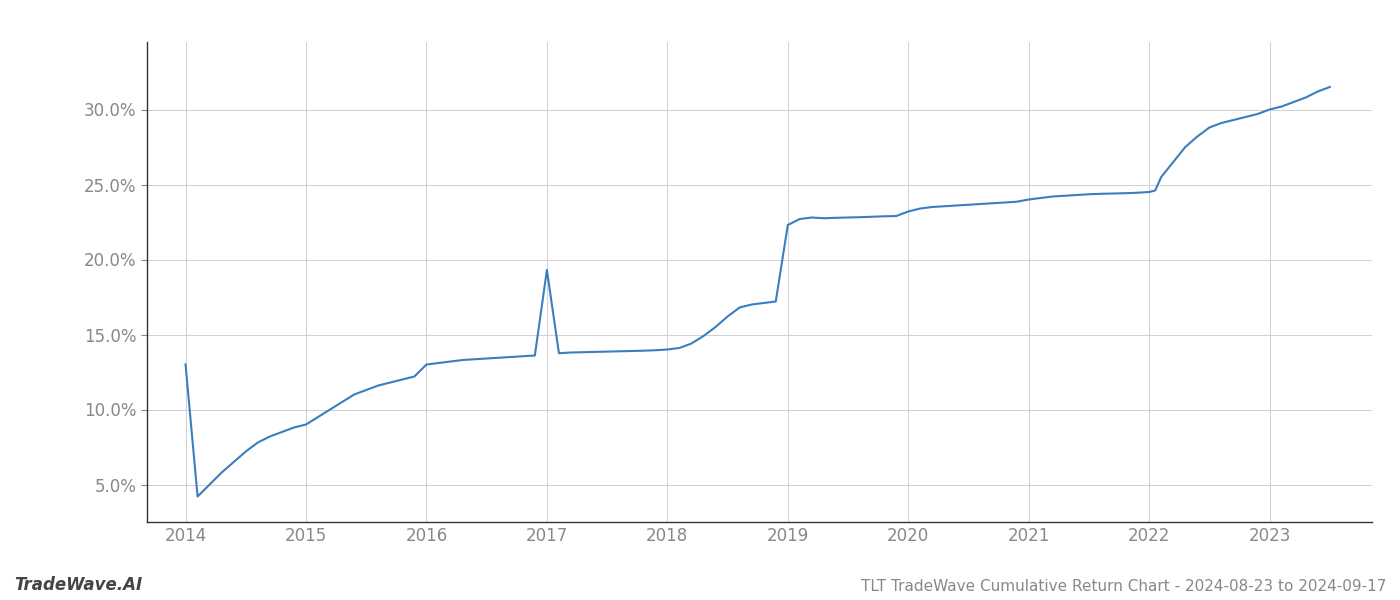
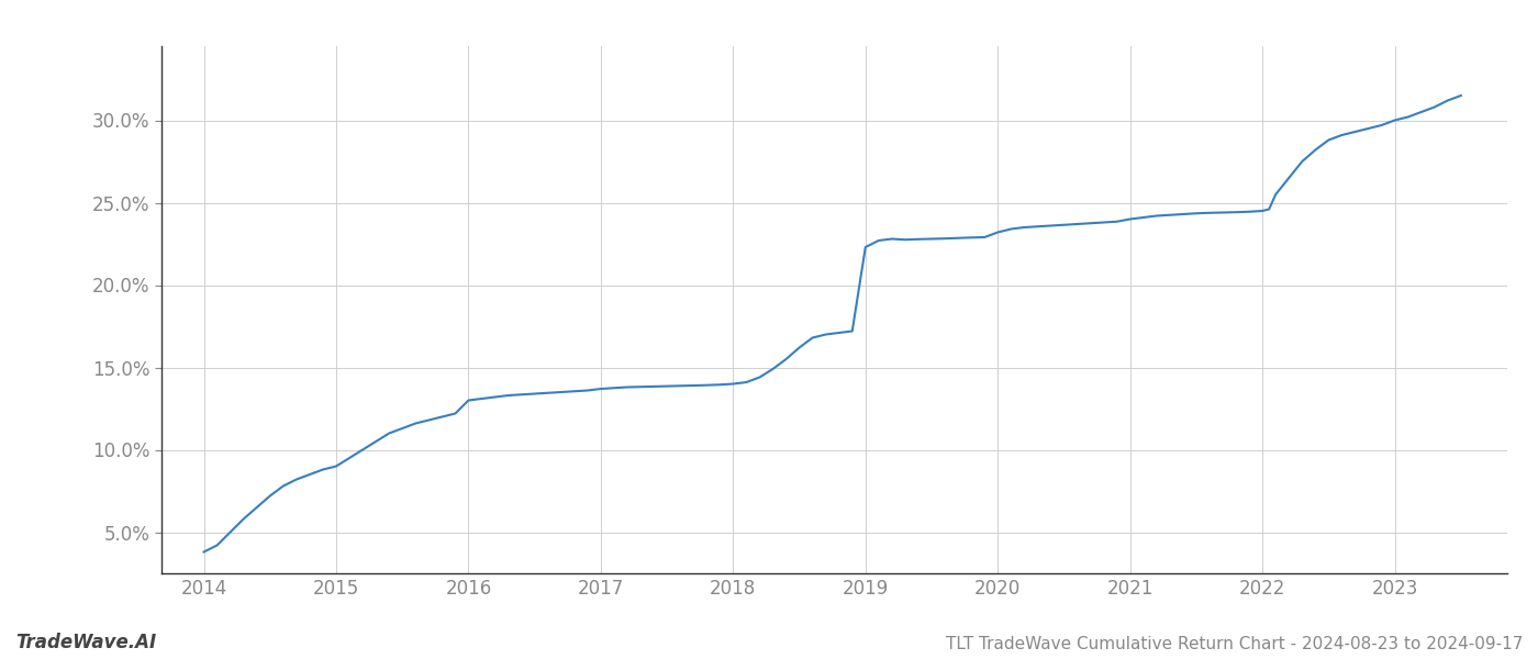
2014: 13.0% -> 3.8%
2017: 19.3% -> 13.7%
